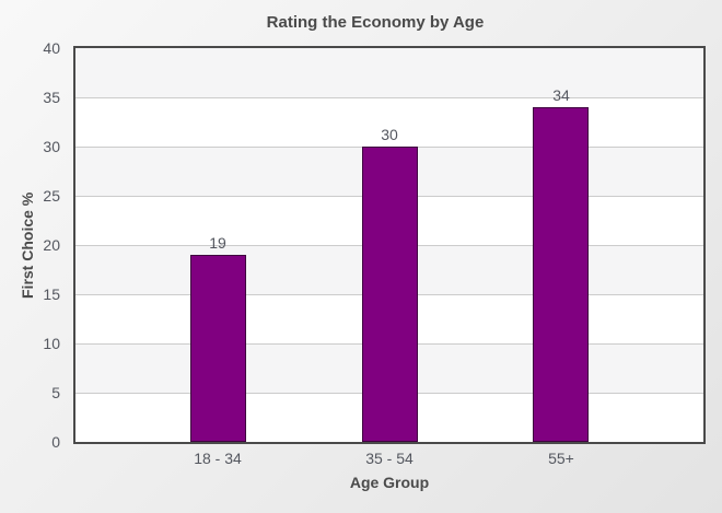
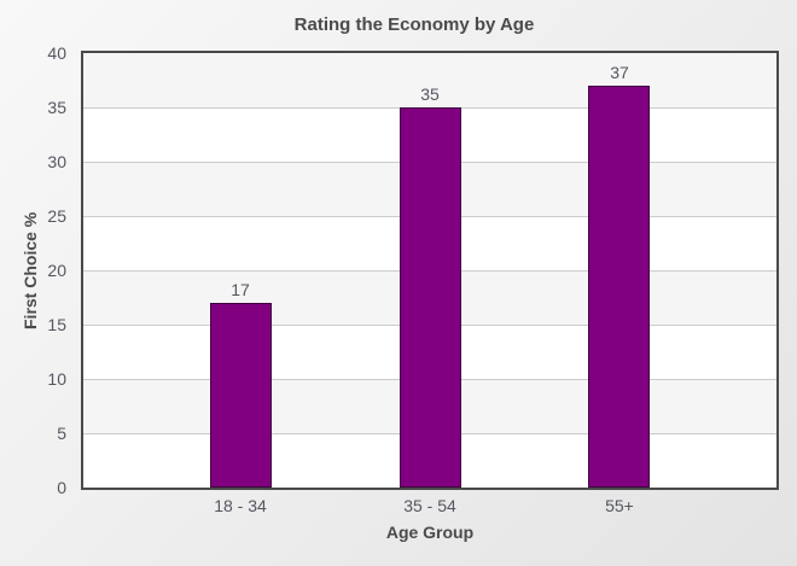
18 - 34: 19 -> 17
35 - 54: 30 -> 35
55+: 34 -> 37
